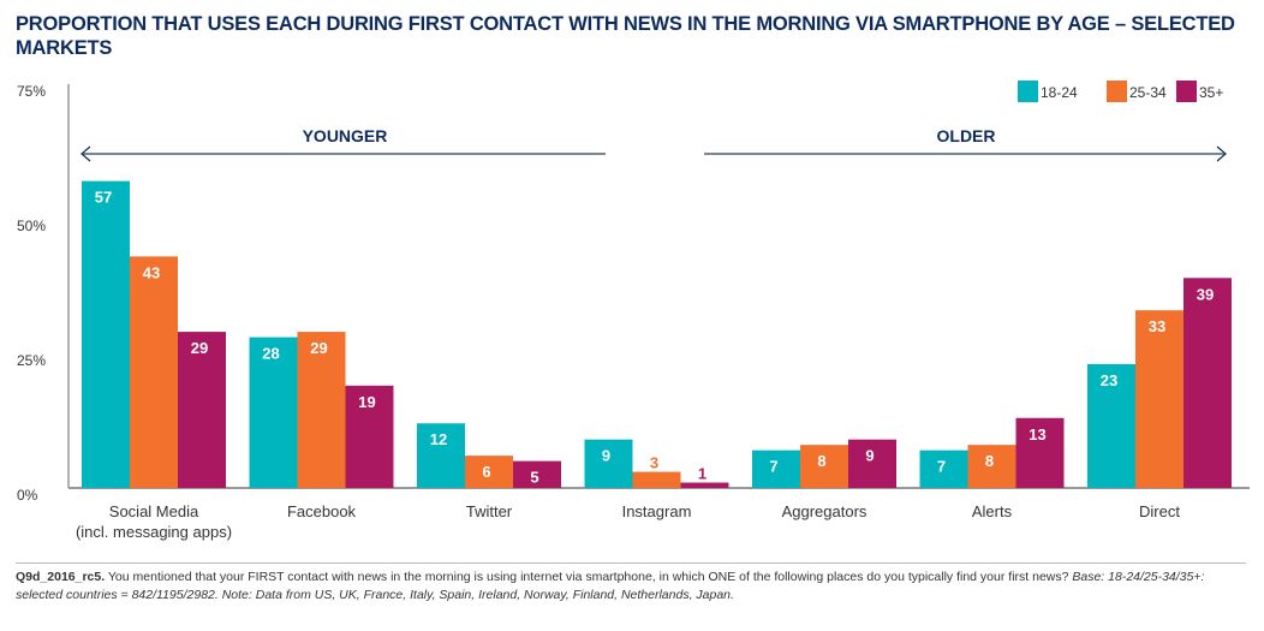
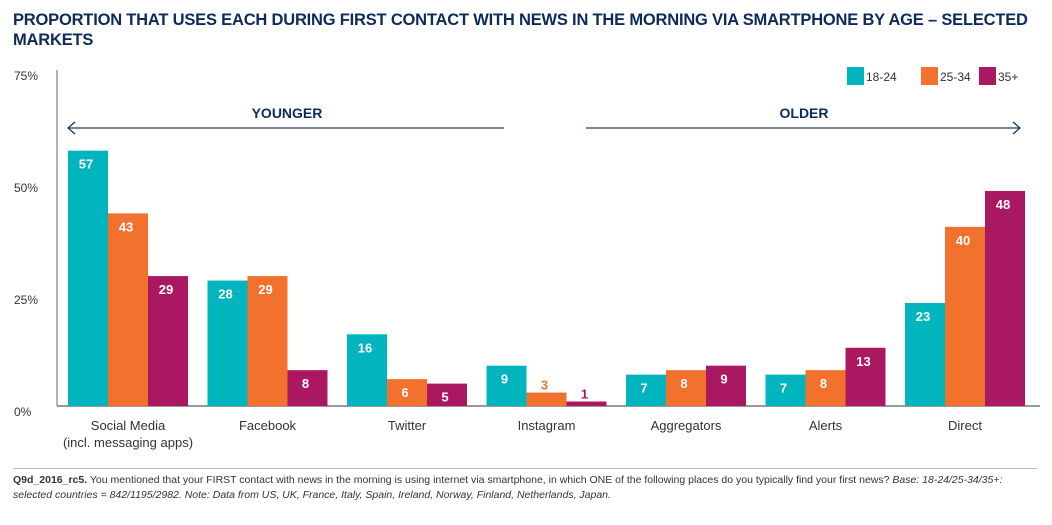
35+/Facebook: 19 -> 8
18-24/Twitter: 12 -> 16
25-34/Direct: 33 -> 40
35+/Direct: 39 -> 48
